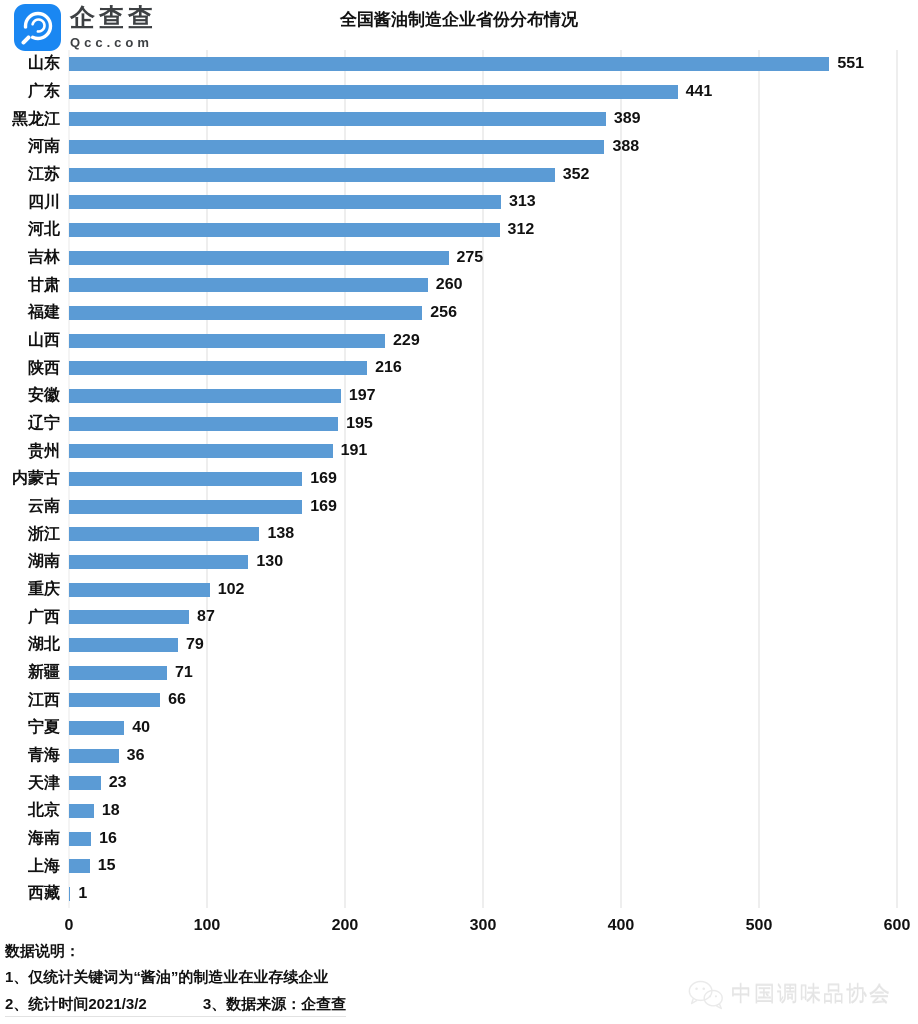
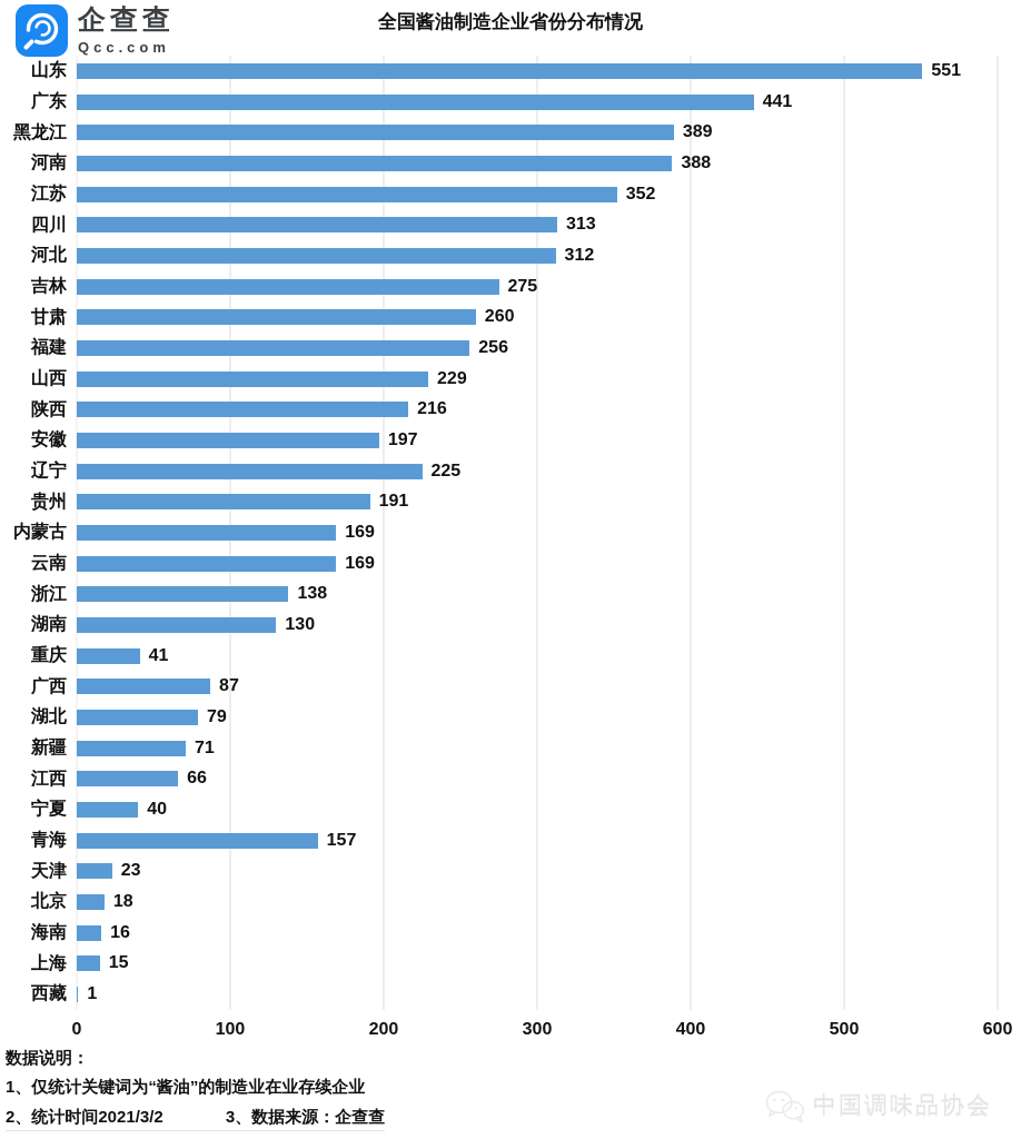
辽宁: 195 -> 225
重庆: 102 -> 41
青海: 36 -> 157
